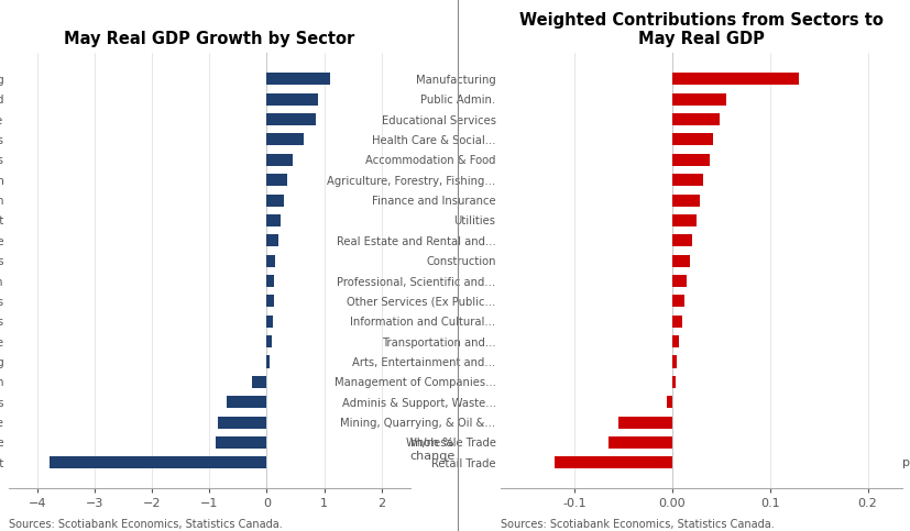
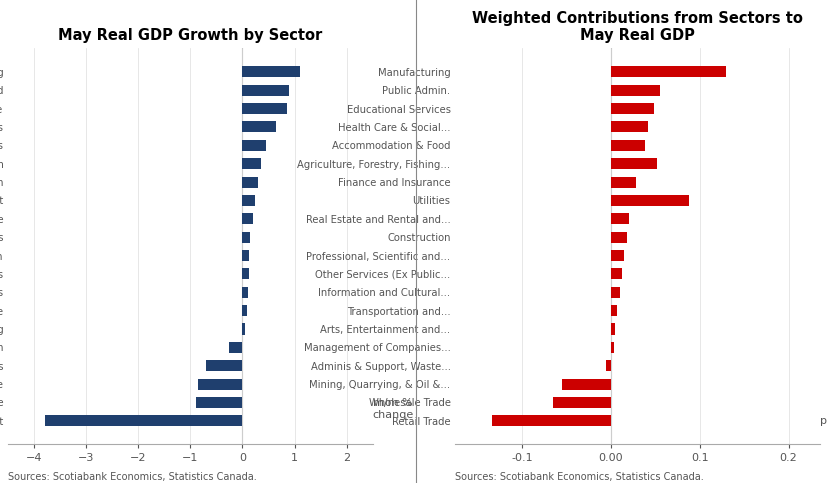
Weighted Contributions from Sectors to May Real GDP/Agriculture, Forestry, Fishing...: 0.032 -> 0.052
Weighted Contributions from Sectors to May Real GDP/Utilities: 0.025 -> 0.088
Weighted Contributions from Sectors to May Real GDP/Retail Trade: -0.120 -> -0.134
